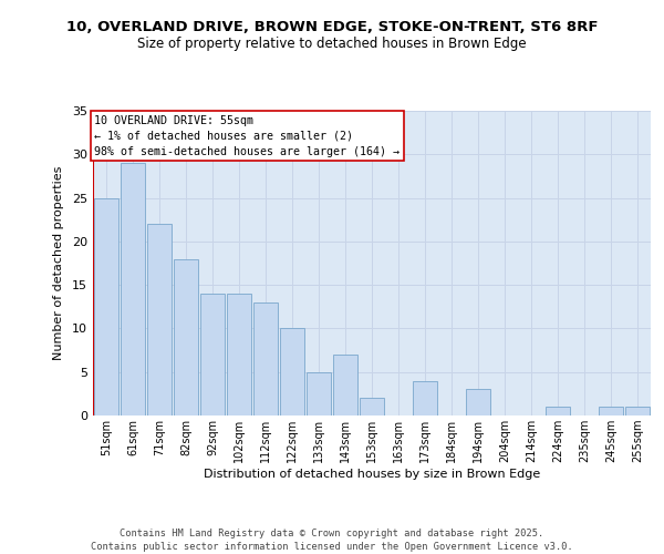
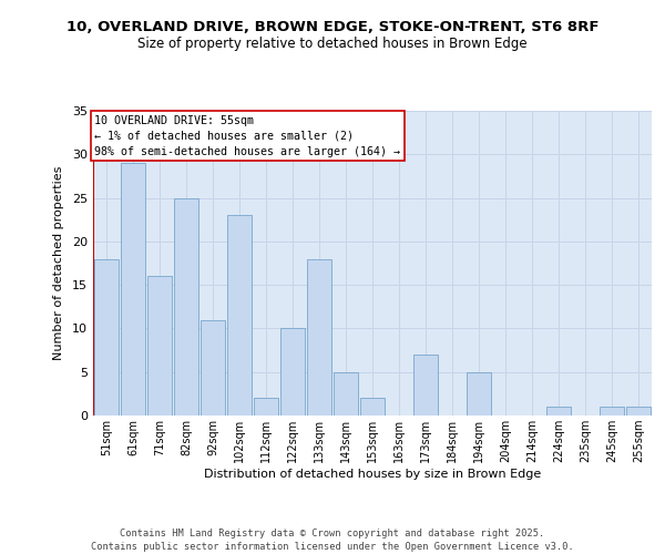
51sqm: 25 -> 18
71sqm: 22 -> 16
82sqm: 18 -> 25
92sqm: 14 -> 11
102sqm: 14 -> 23
112sqm: 13 -> 2
133sqm: 5 -> 18
143sqm: 7 -> 5
173sqm: 4 -> 7
194sqm: 3 -> 5
